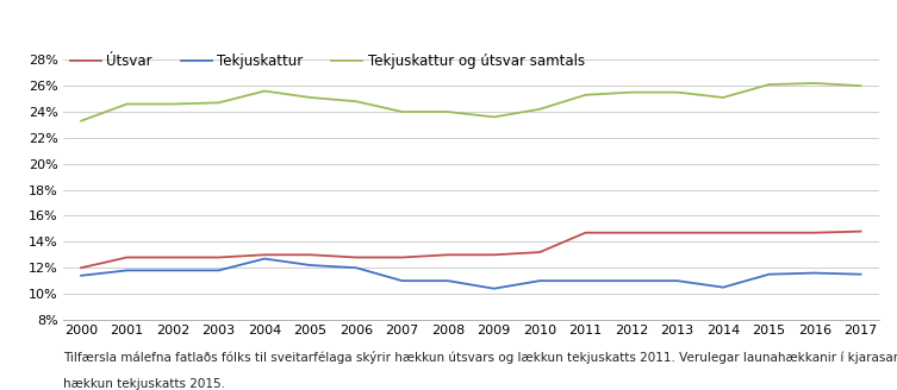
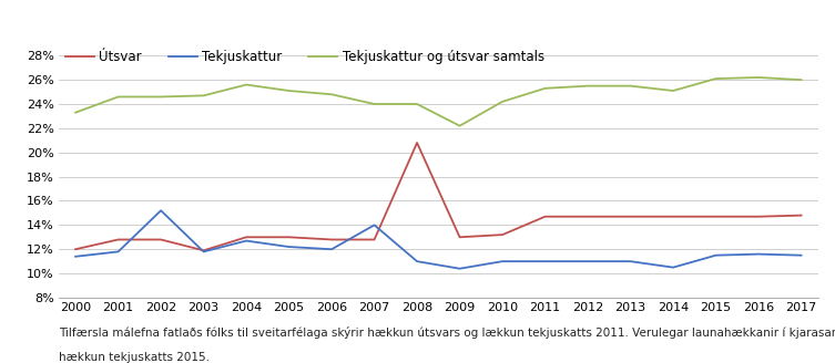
Tekjuskattur/2002: 11.8% -> 15.2%
Útsvar/2003: 12.8% -> 11.9%
Tekjuskattur/2007: 11.0% -> 14.0%
Útsvar/2008: 13.0% -> 20.8%
Tekjuskattur og útsvar samtals/2009: 23.6% -> 22.2%
